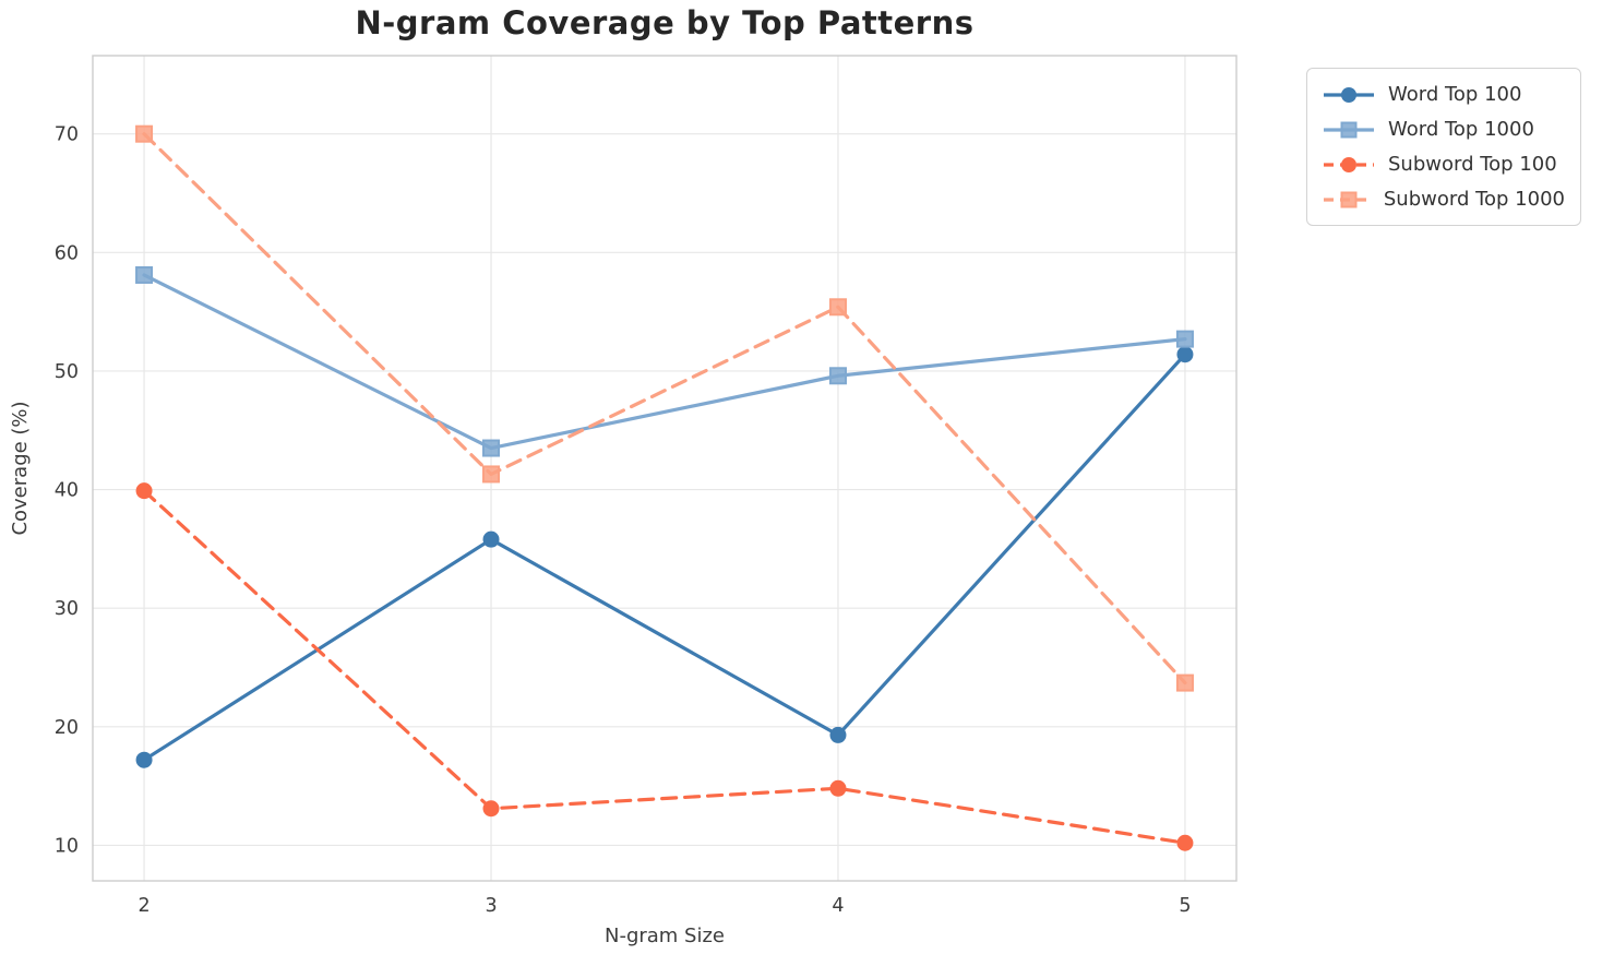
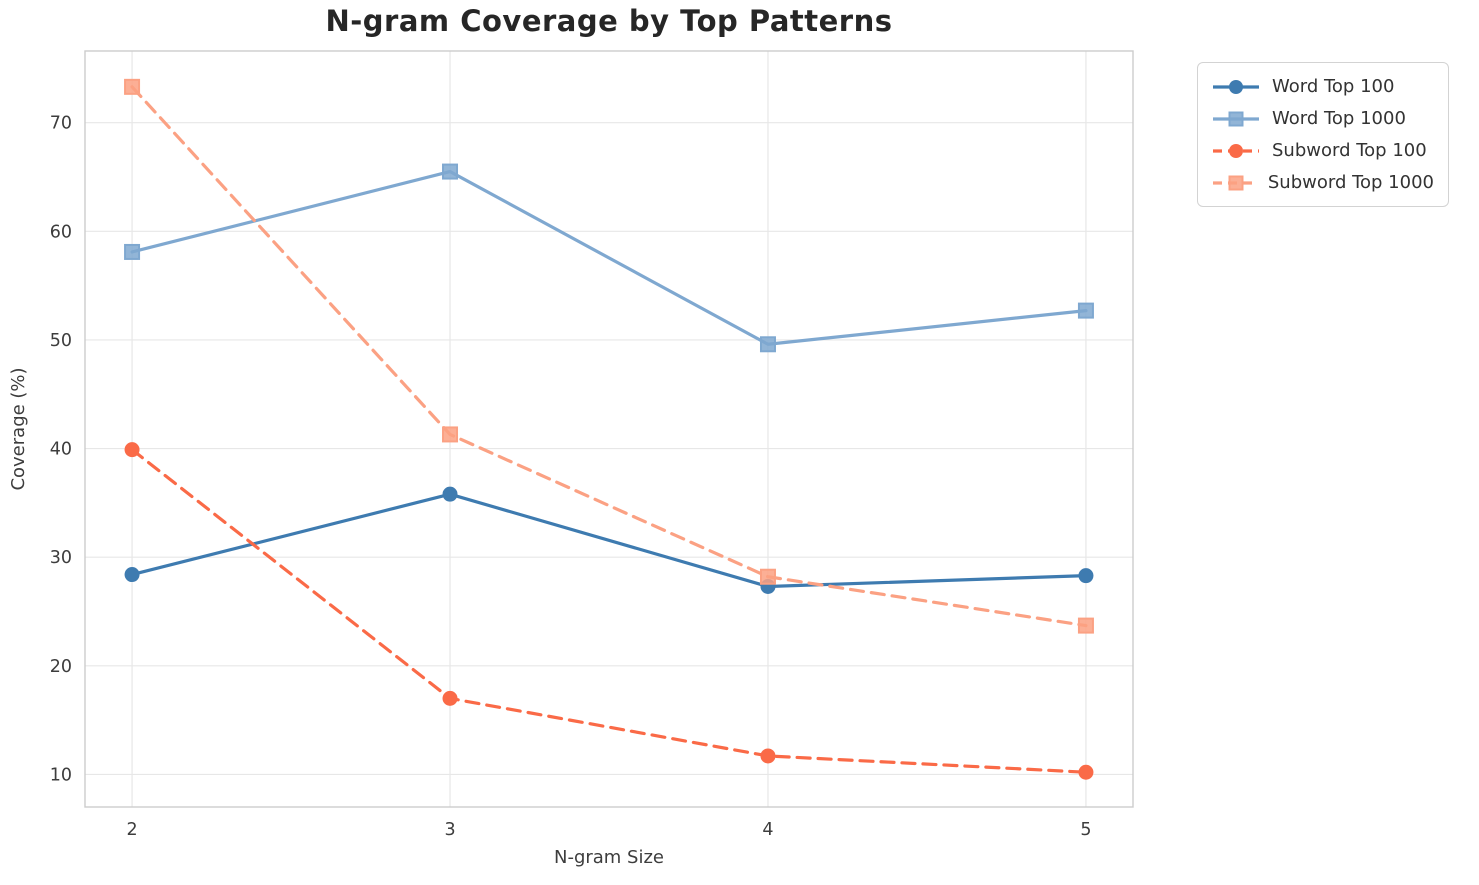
Word Top 100/2: 17.2 -> 28.4
Subword Top 1000/2: 70.0 -> 73.3
Word Top 1000/3: 43.5 -> 65.5
Subword Top 100/3: 13.1 -> 17.0
Word Top 100/4: 19.3 -> 27.3
Subword Top 100/4: 14.8 -> 11.7
Subword Top 1000/4: 55.4 -> 28.2
Word Top 100/5: 51.4 -> 28.3
